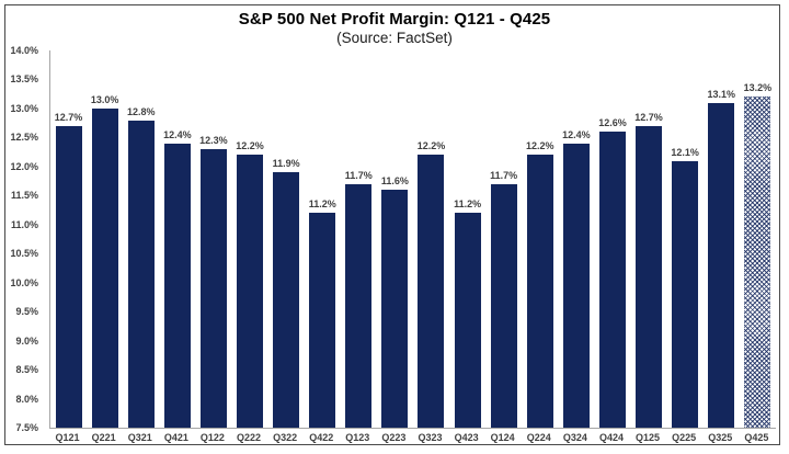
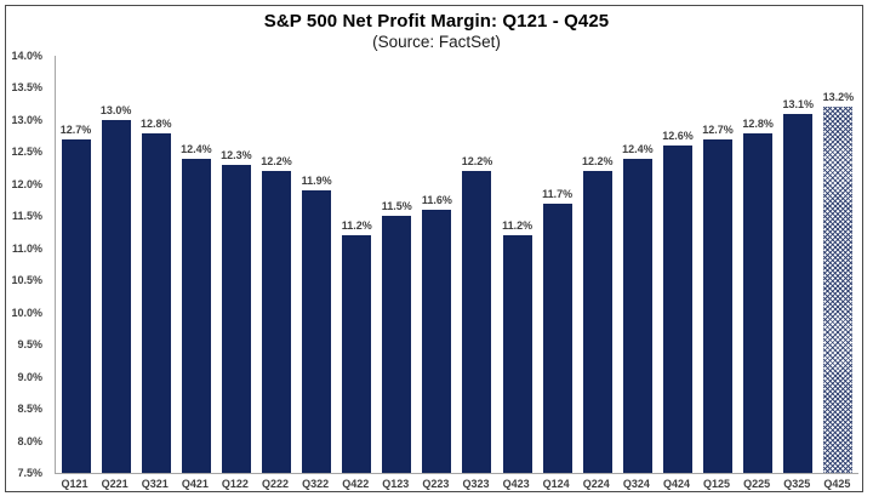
Q123: 11.7% -> 11.5%
Q225: 12.1% -> 12.8%
